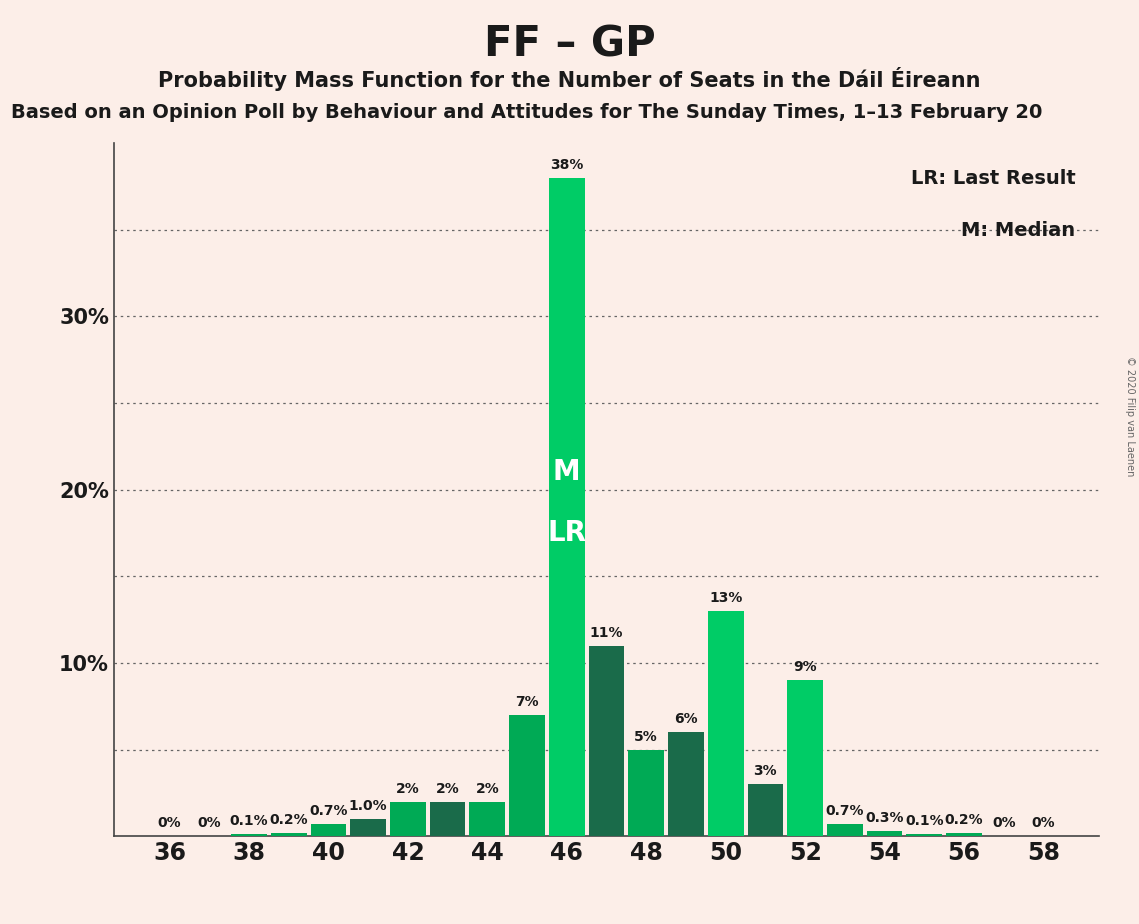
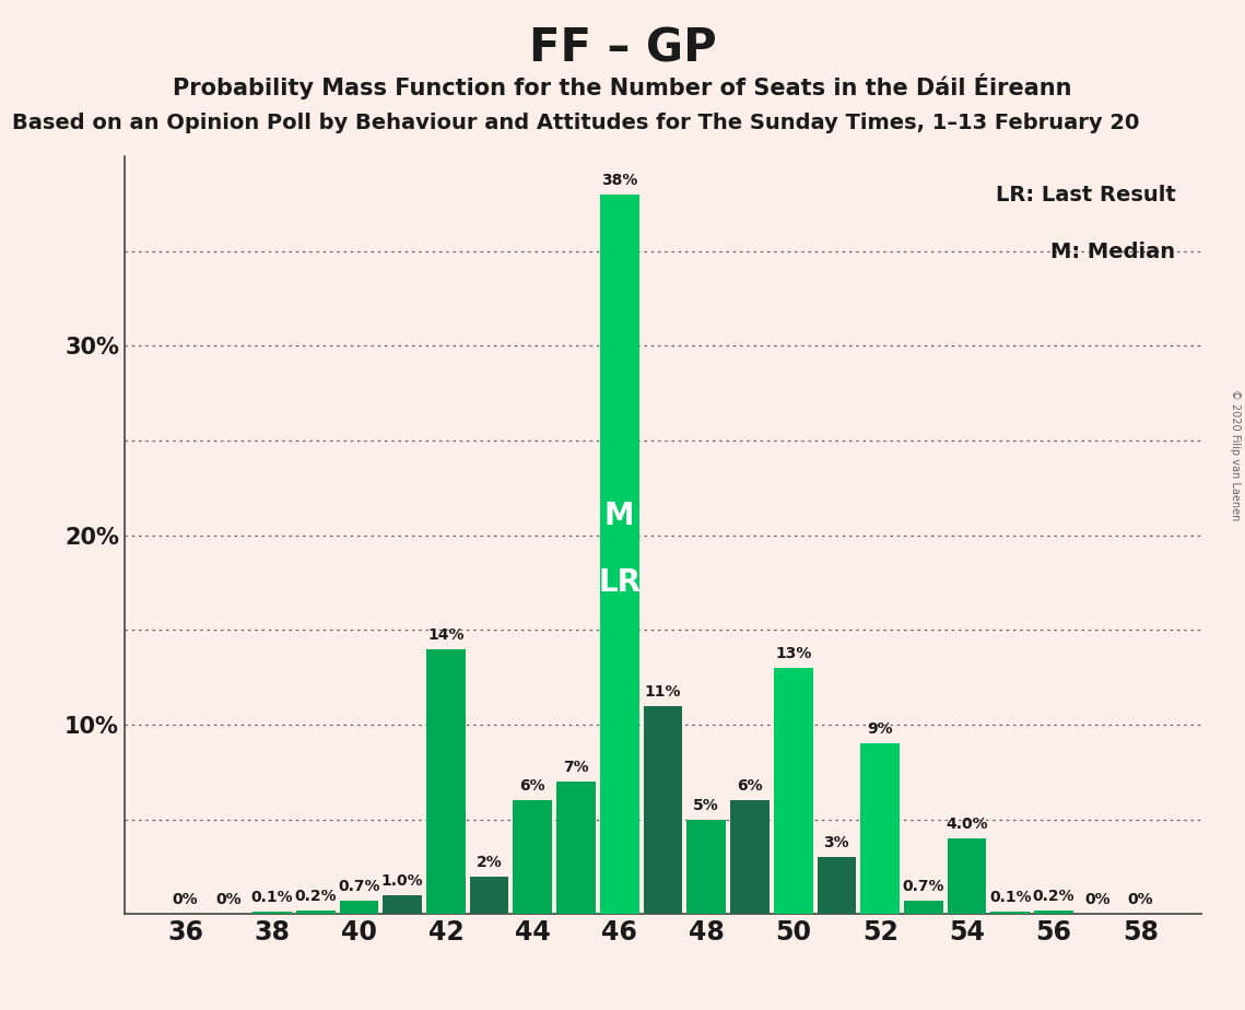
42: 2% -> 14%
44: 2% -> 6%
54: 0.3% -> 4.0%
